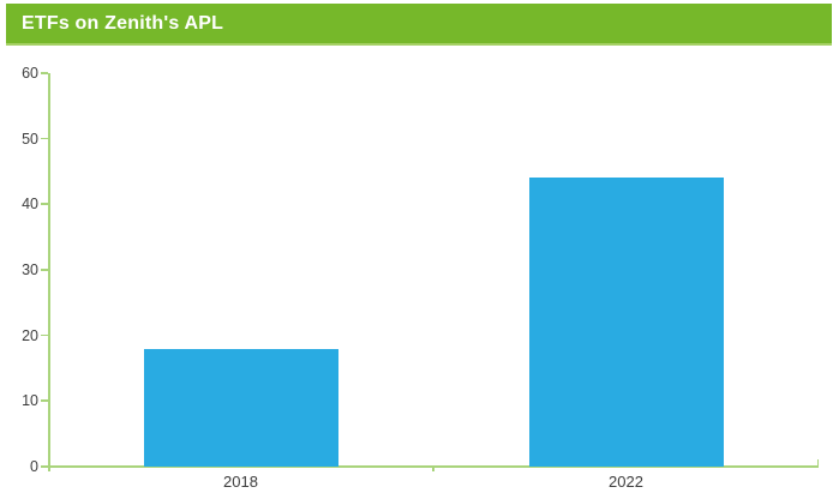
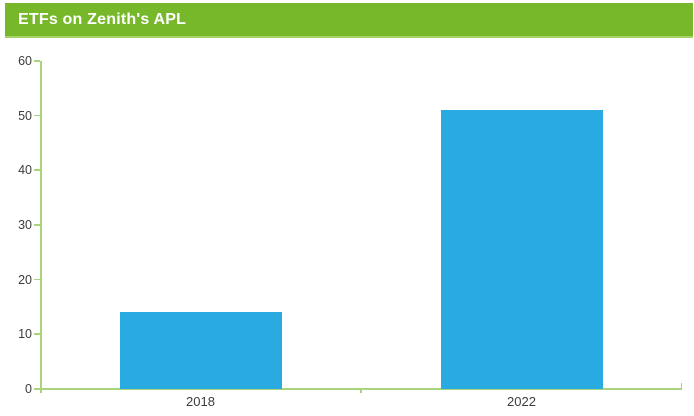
2018: 18 -> 14
2022: 44 -> 51
